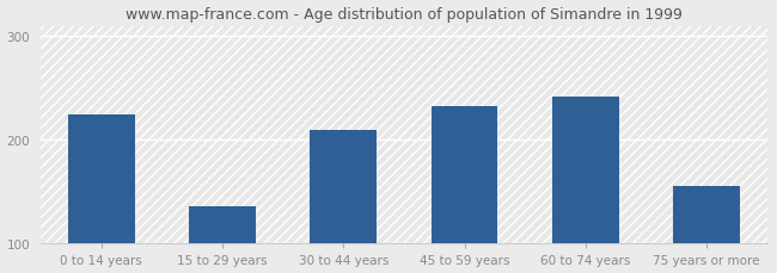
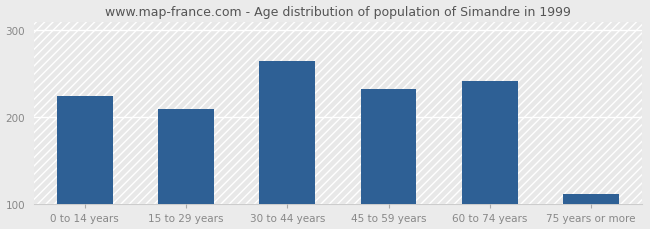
15 to 29 years: 136 -> 210
30 to 44 years: 210 -> 265
75 years or more: 156 -> 112
